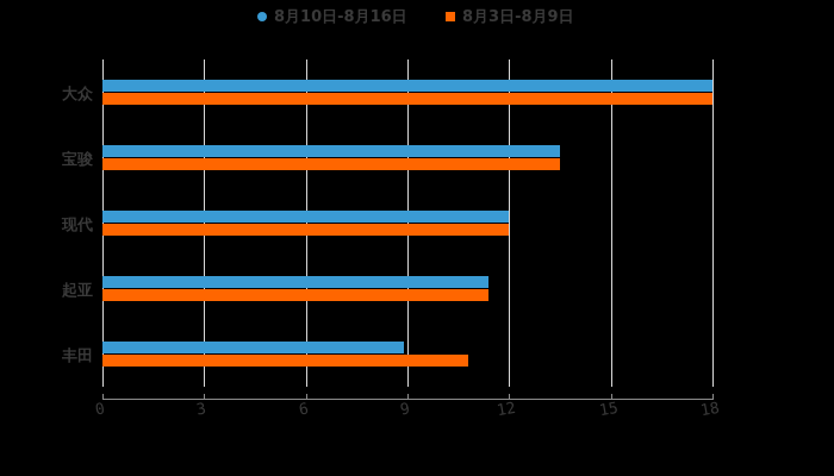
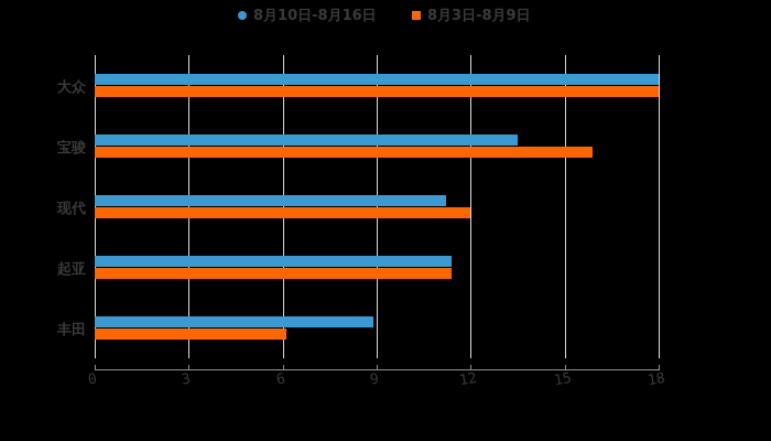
8月3日-8月9日/宝骏: 13.5 -> 15.9
8月10日-8月16日/现代: 12.0 -> 11.2
8月3日-8月9日/丰田: 10.8 -> 6.1
